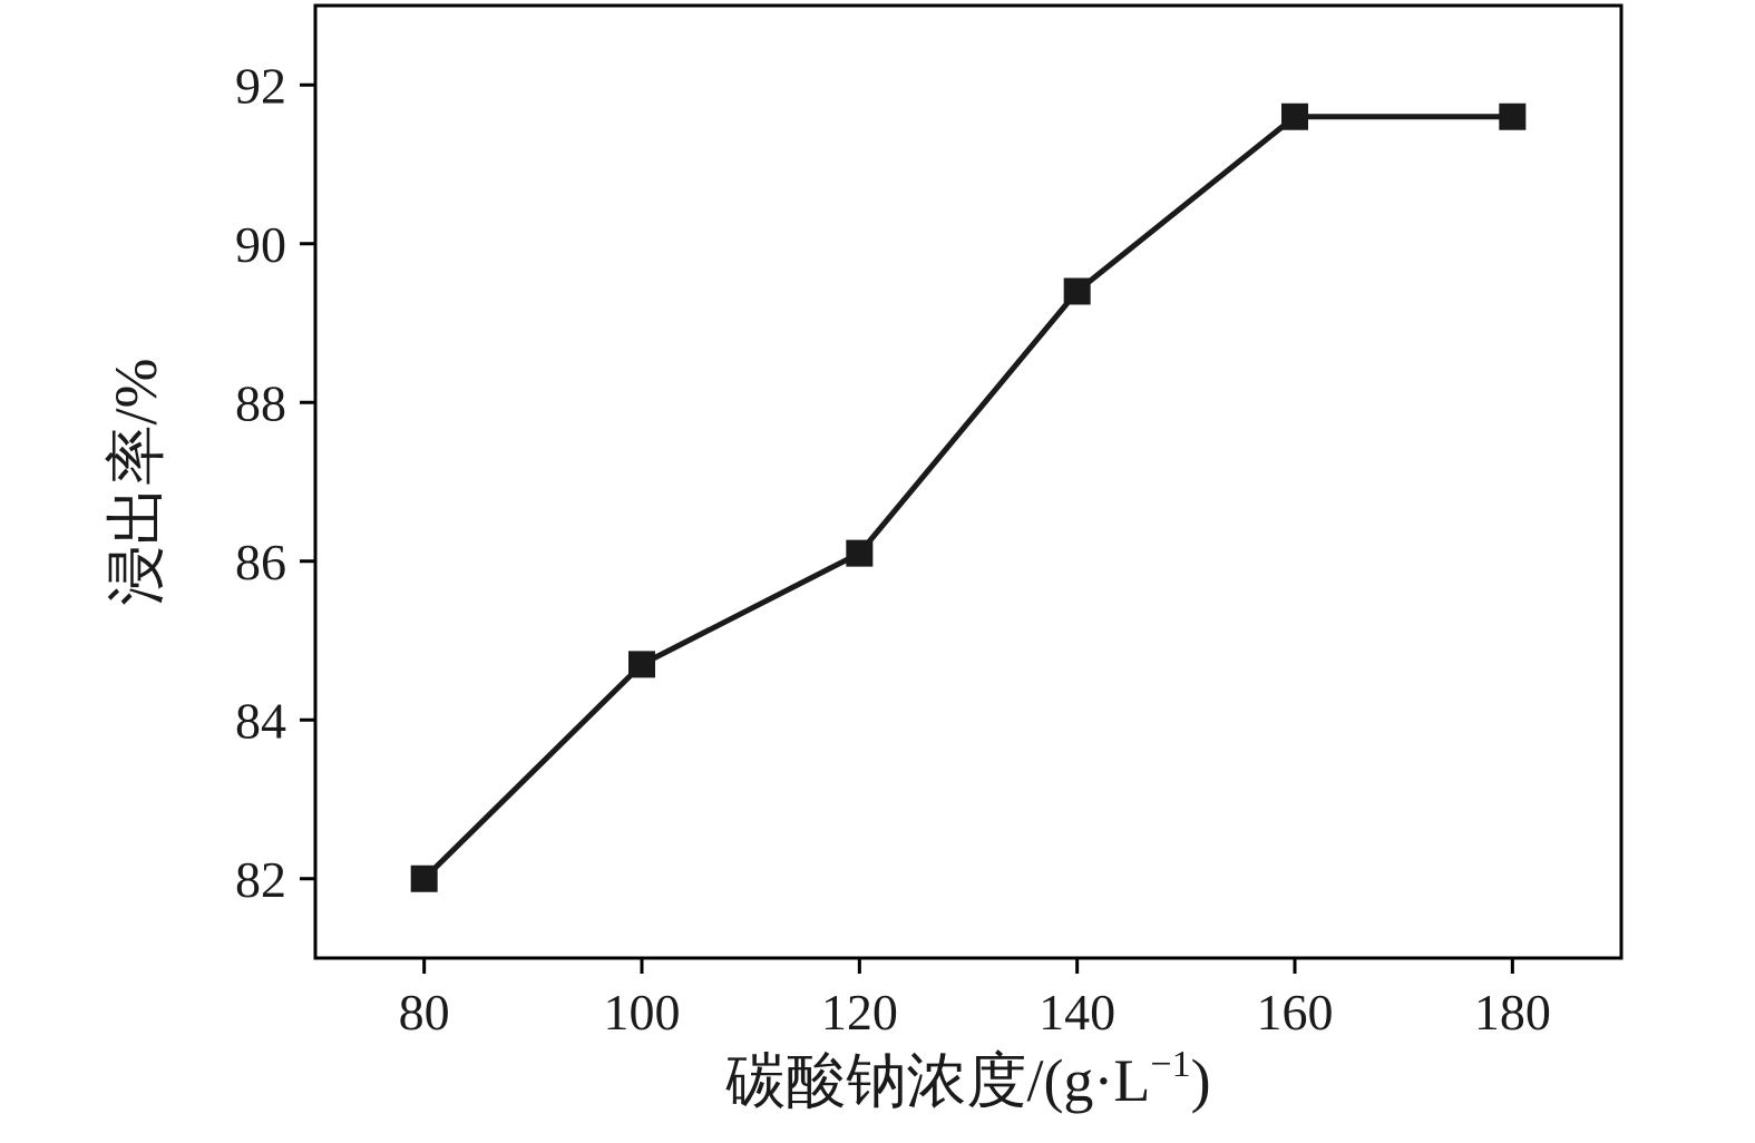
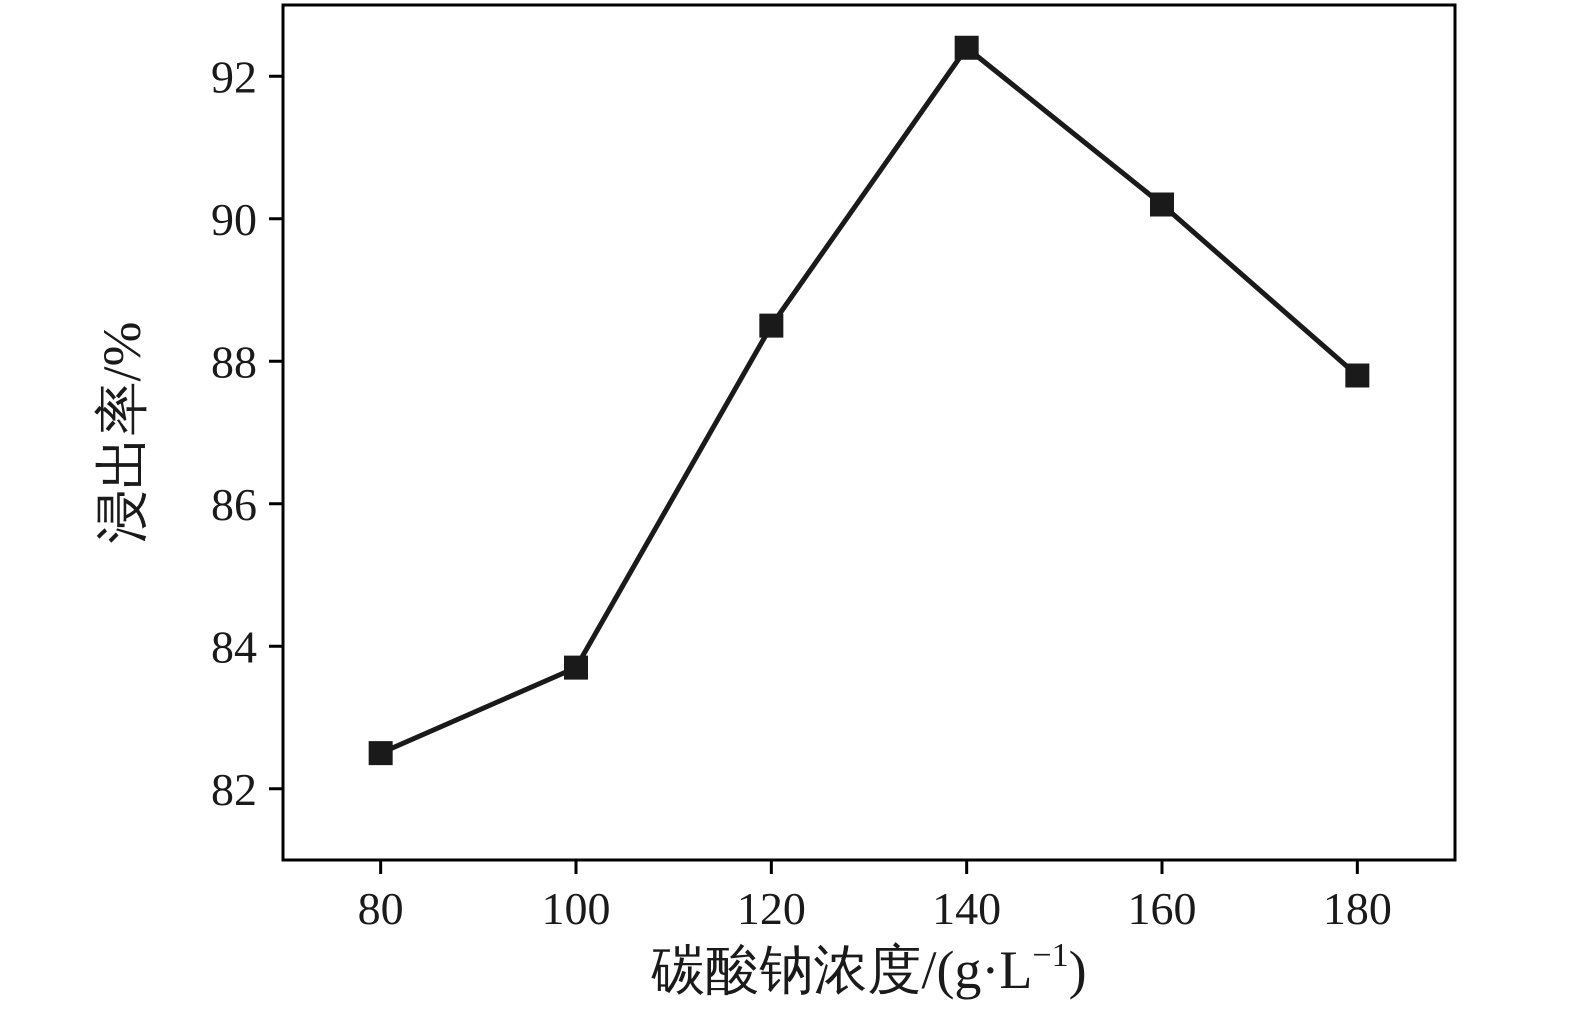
80: 82.0 -> 82.5
100: 84.7 -> 83.7
120: 86.1 -> 88.5
140: 89.4 -> 92.4
160: 91.6 -> 90.2
180: 91.6 -> 87.8
